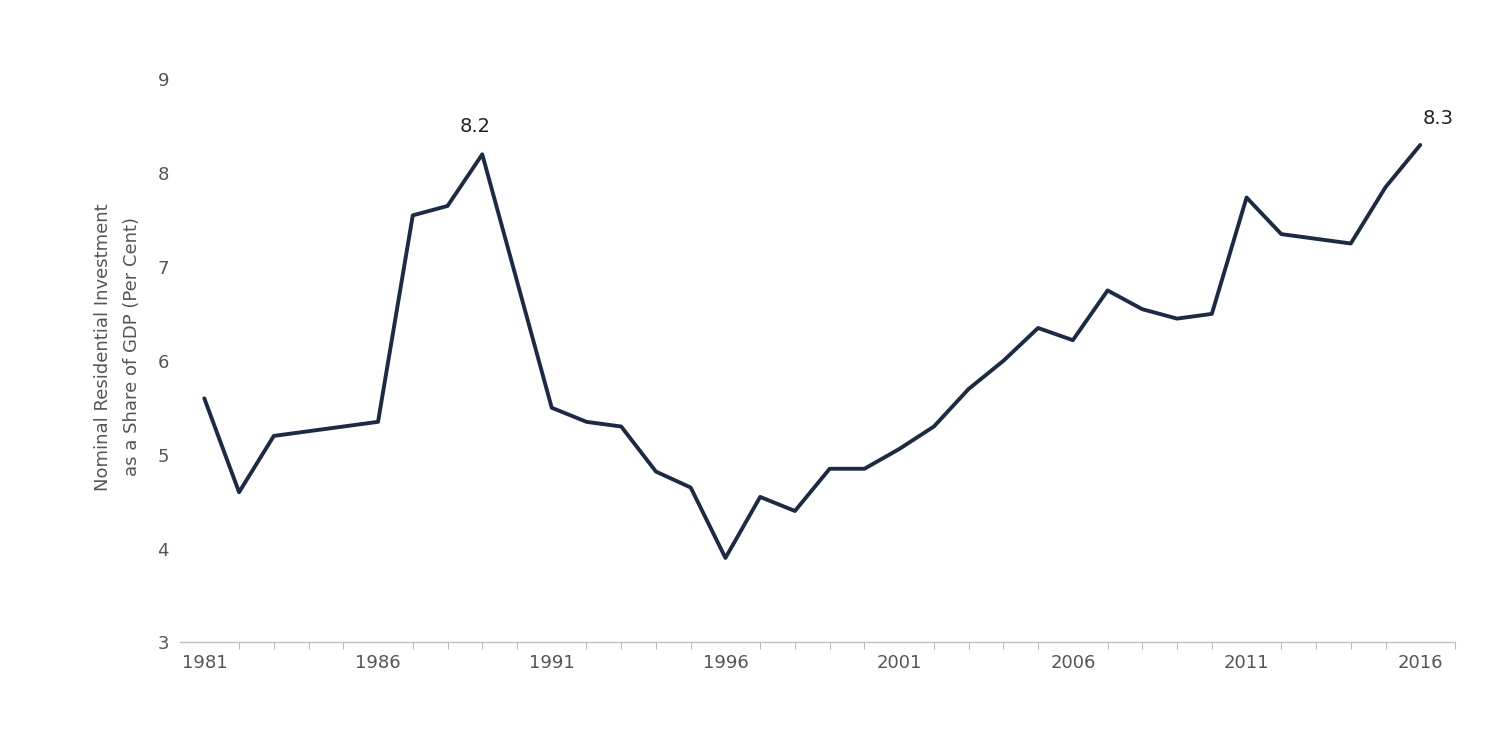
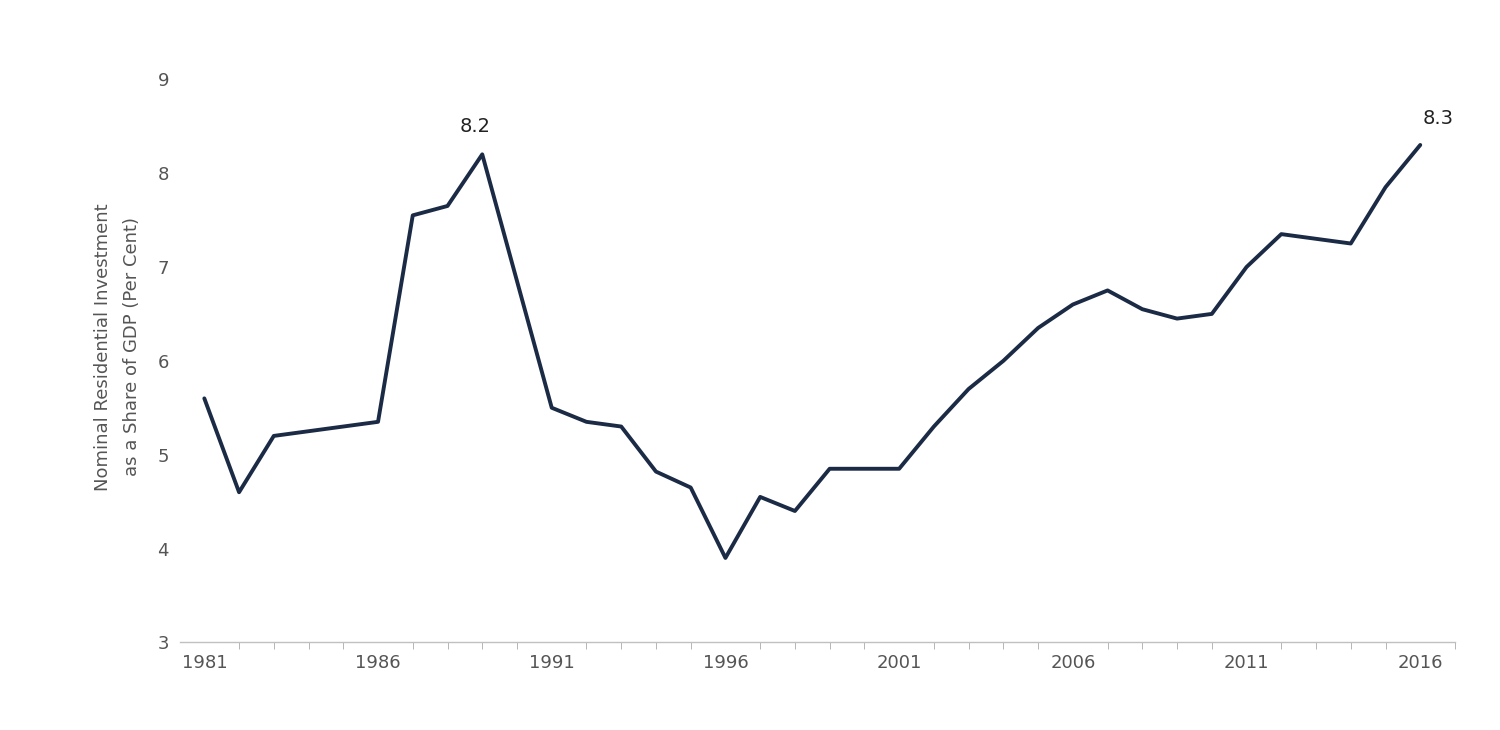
2001: 5.06 -> 4.85
2006: 6.22 -> 6.60
2011: 7.74 -> 7.00
